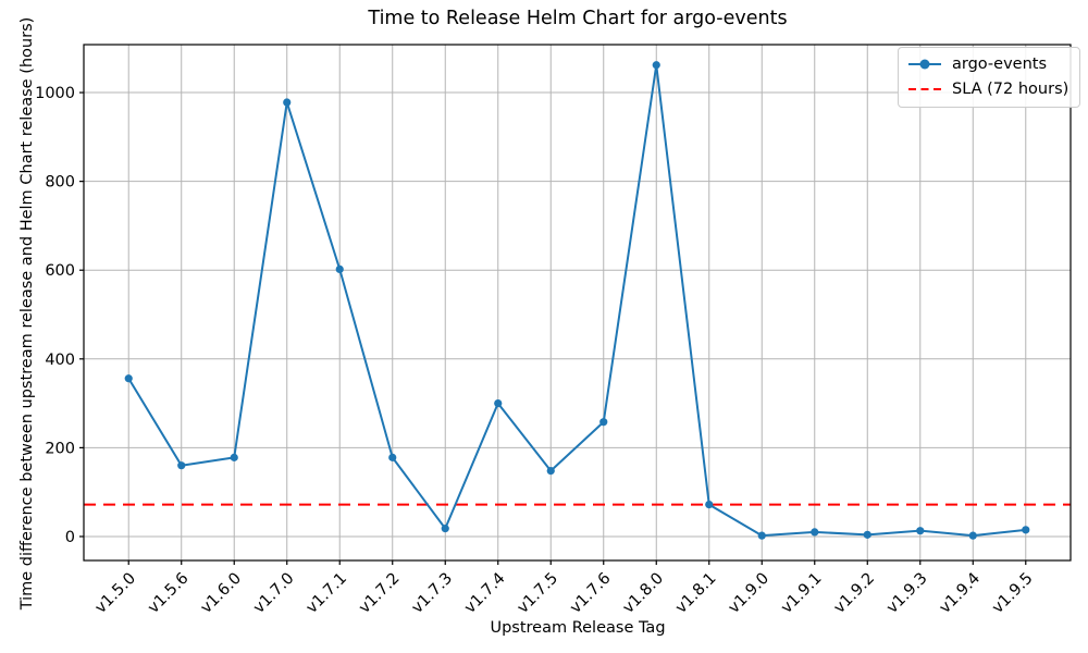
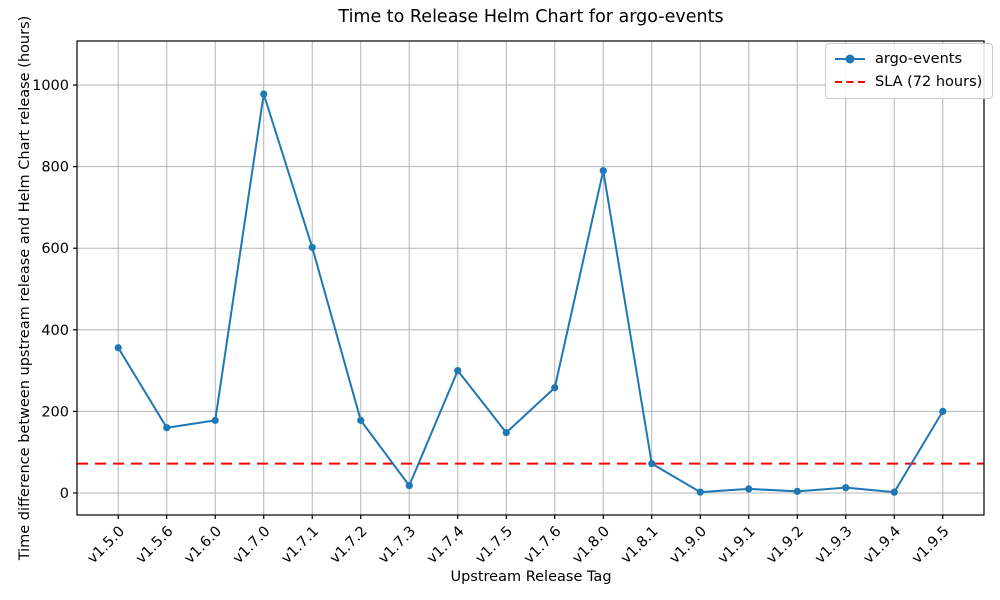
v1.8.0: 1060 -> 790
v1.9.5: 20 -> 200
